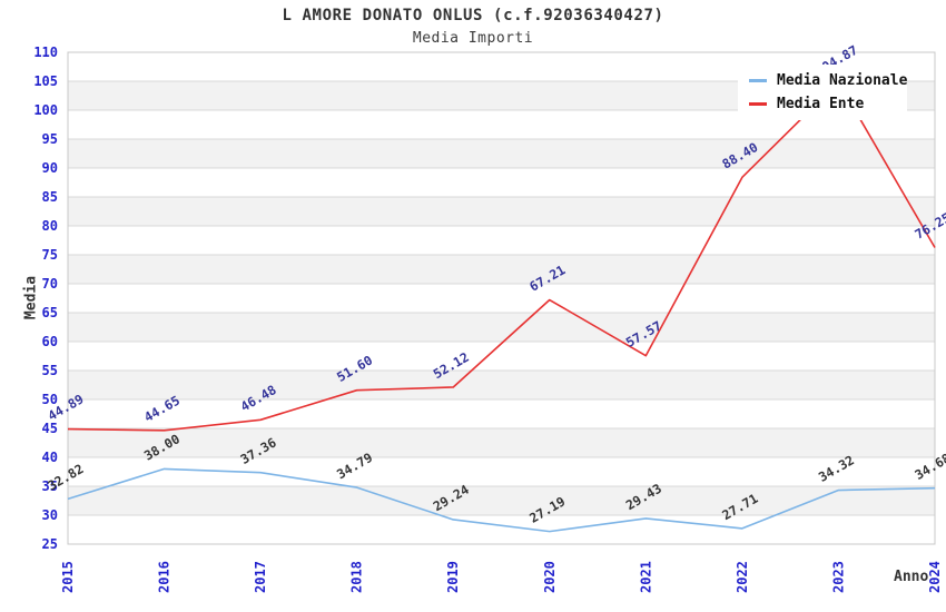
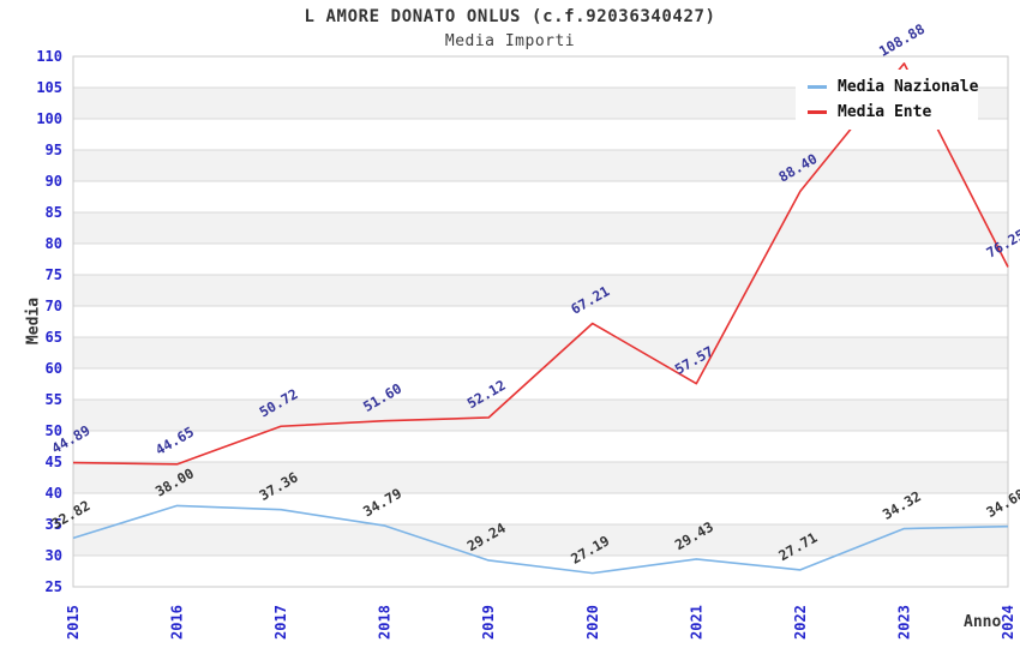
Media Ente/2017: 46.48 -> 50.72
Media Ente/2023: 104.87 -> 108.88
